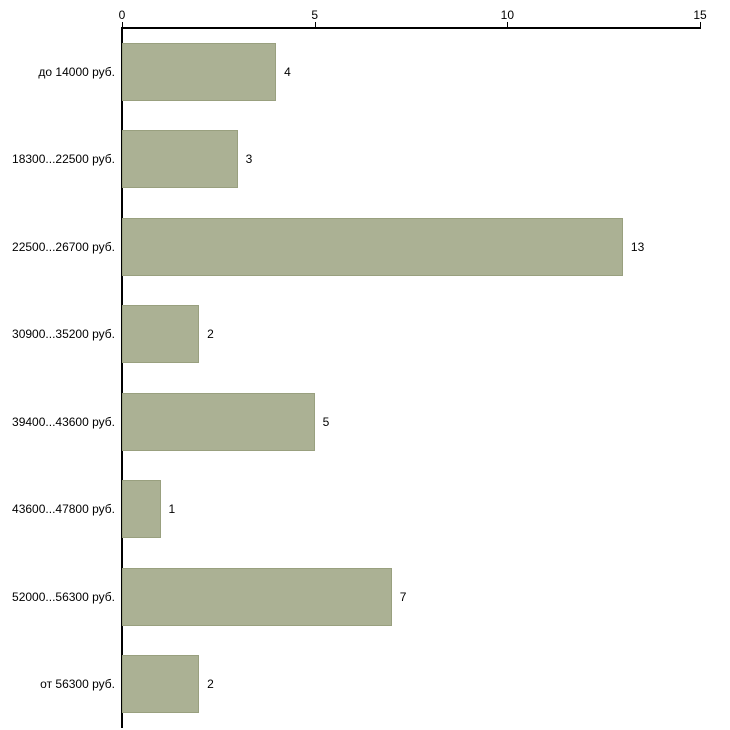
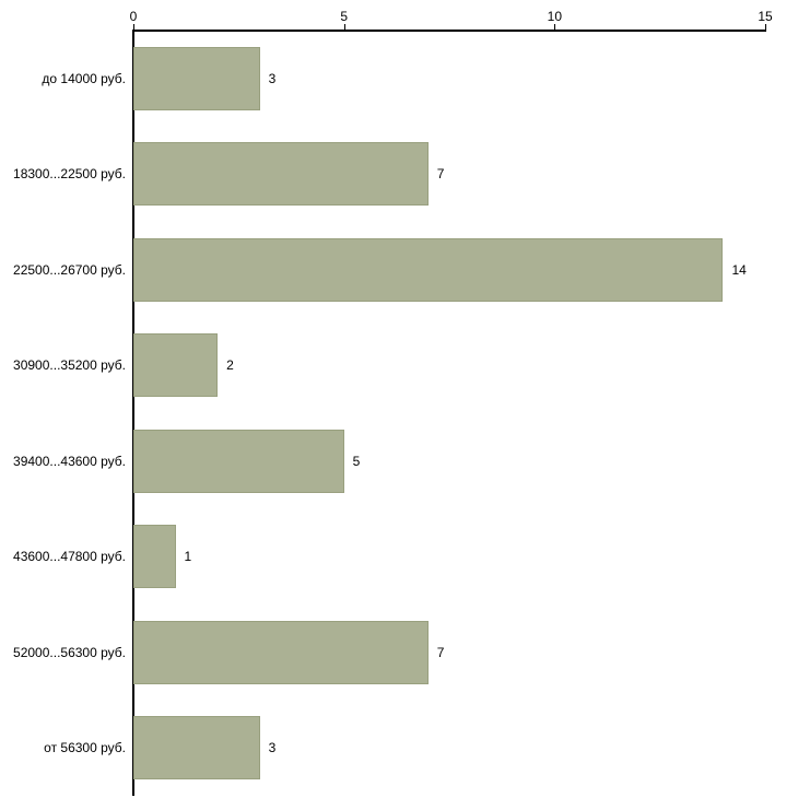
до 14000 руб.: 4 -> 3
18300...22500 руб.: 3 -> 7
22500...26700 руб.: 13 -> 14
от 56300 руб.: 2 -> 3
